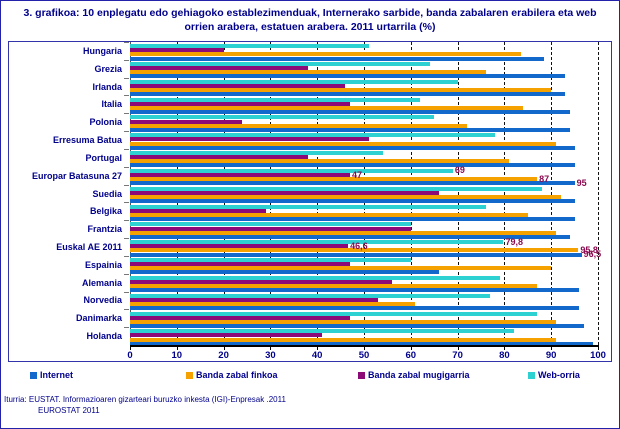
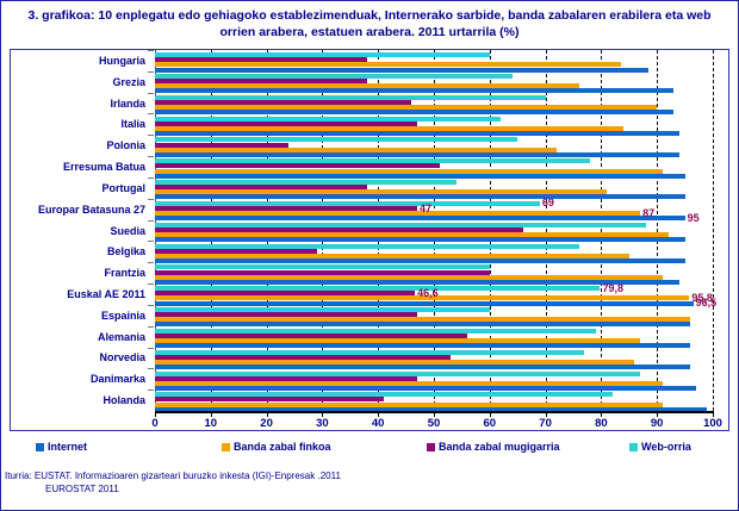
Banda zabal mugigarria/Hungaria: 20 -> 38
Web-orria/Hungaria: 51 -> 60
Internet/Espainia: 66 -> 96
Banda zabal finkoa/Espainia: 90 -> 96
Banda zabal finkoa/Norvedia: 61 -> 86
